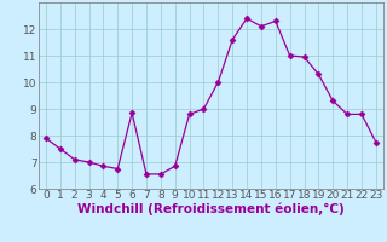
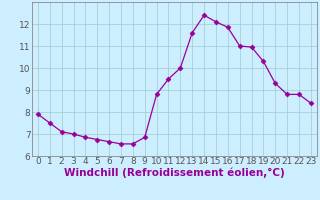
6: 8.85 -> 6.65
11: 9.00 -> 9.50
16: 12.30 -> 11.85
23: 7.75 -> 8.40
